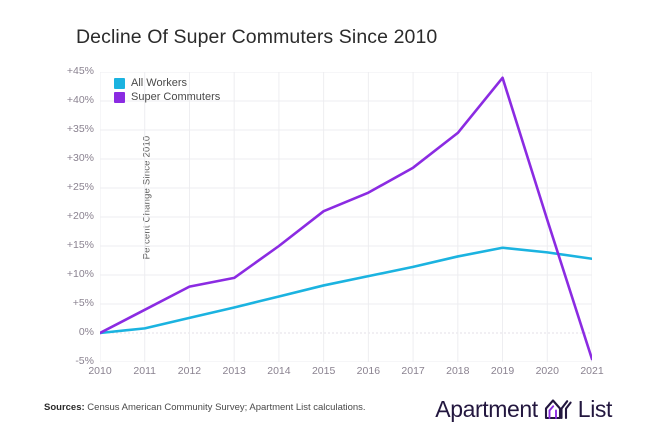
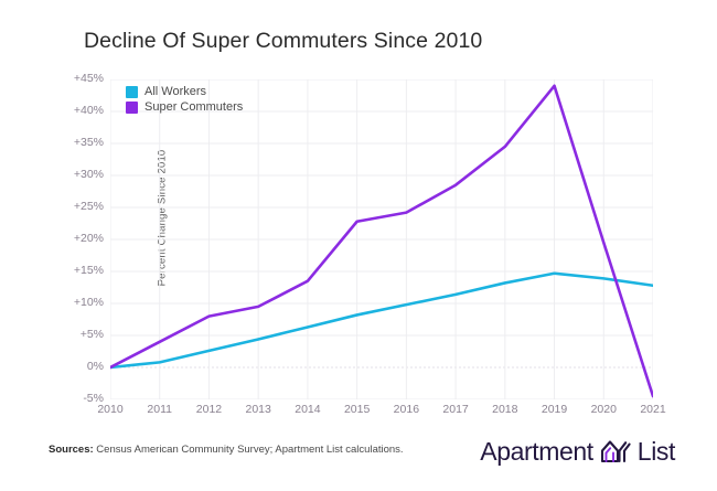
Super Commuters/2014: 15% -> 14%
Super Commuters/2015: 21% -> 23%
